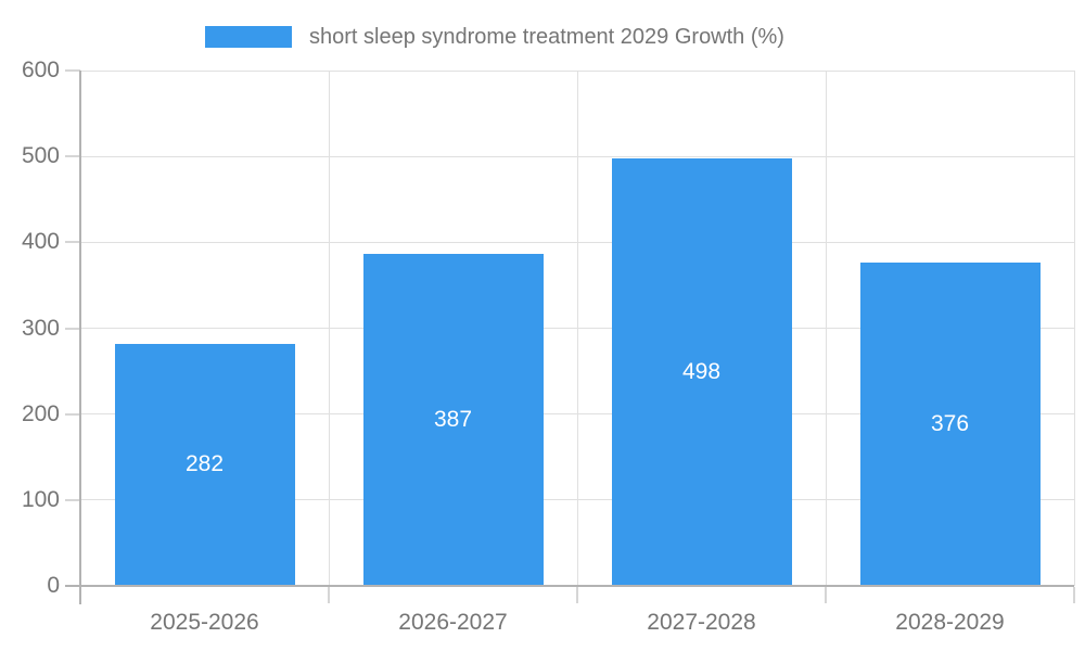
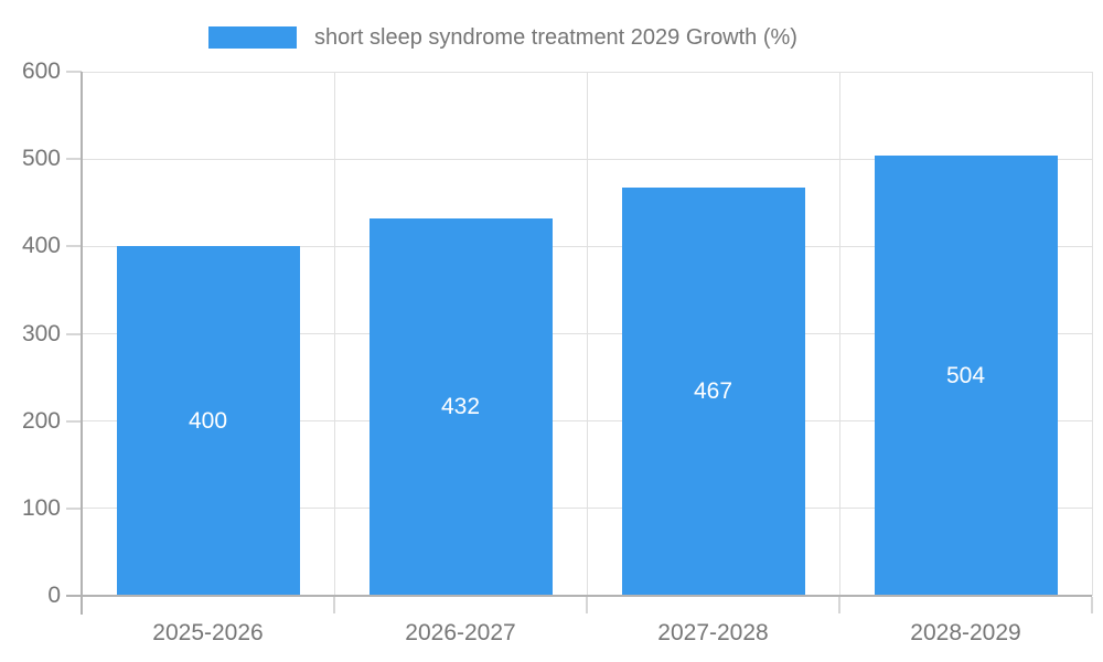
2025-2026: 282 -> 400
2026-2027: 387 -> 432
2027-2028: 498 -> 467
2028-2029: 376 -> 504
